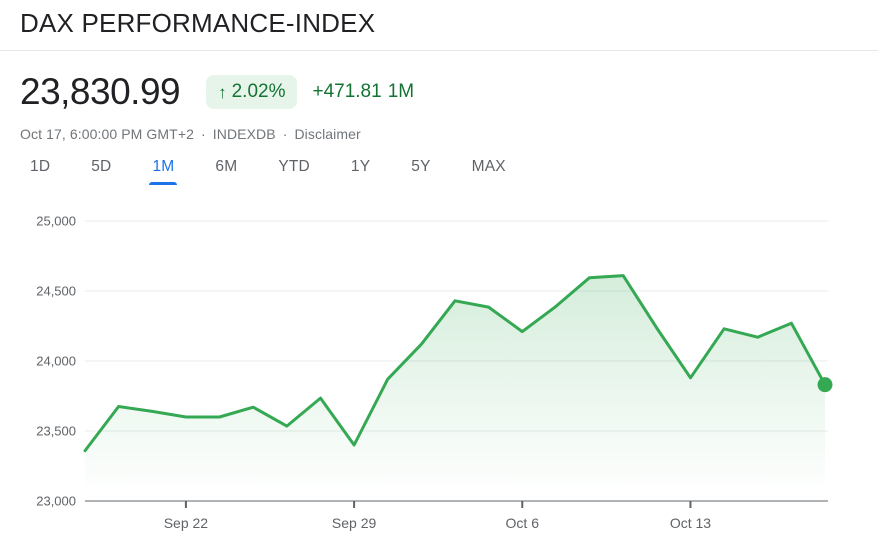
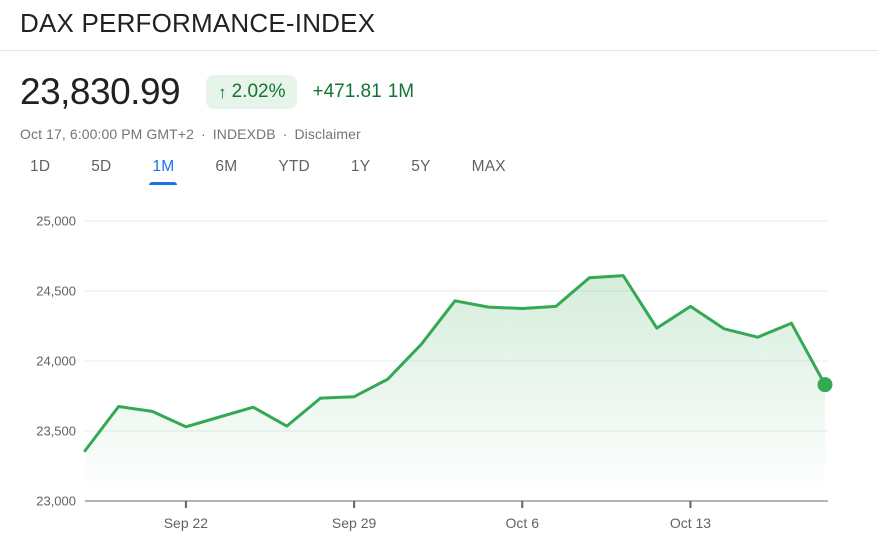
Sep 22: 23600 -> 23530
Sep 29: 23400 -> 23740
Oct 6: 24210 -> 24380
Oct 13: 23880 -> 24390
